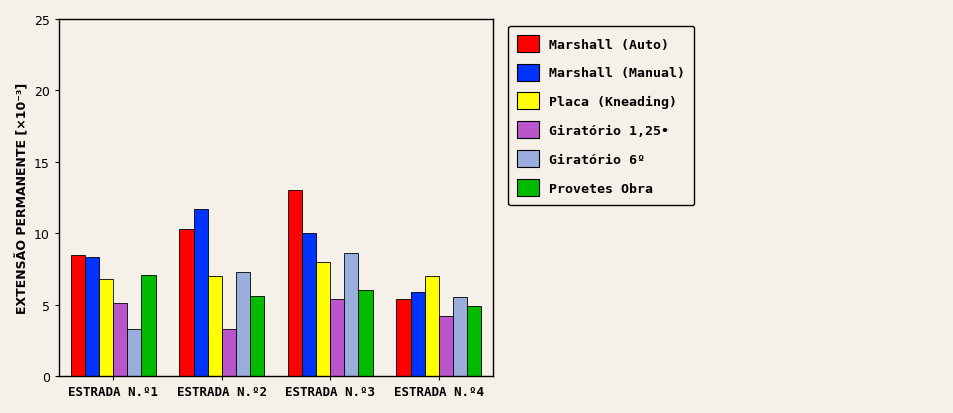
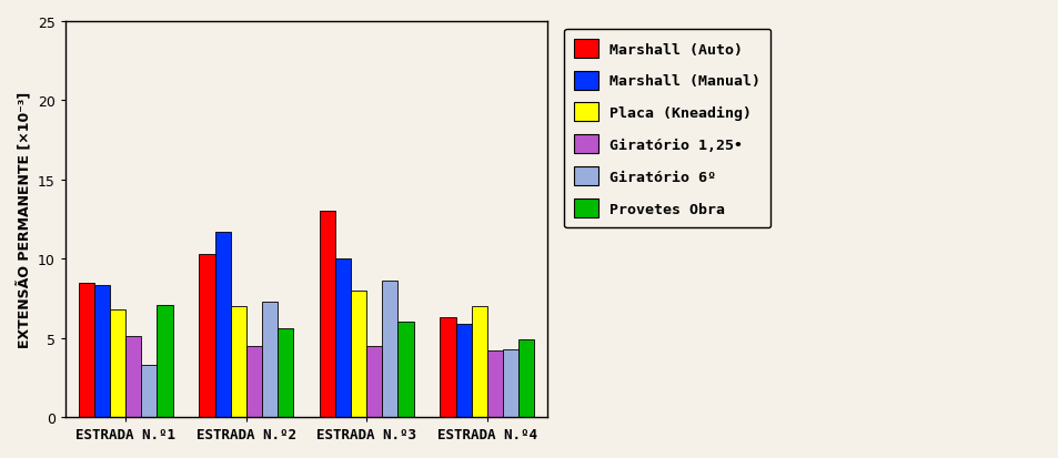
Giratório 1,25•/ESTRADA N.º2: 3.3 -> 4.5
Giratório 1,25•/ESTRADA N.º3: 5.4 -> 4.5
Marshall (Auto)/ESTRADA N.º4: 5.4 -> 6.3
Giratório 6º/ESTRADA N.º4: 5.5 -> 4.3
